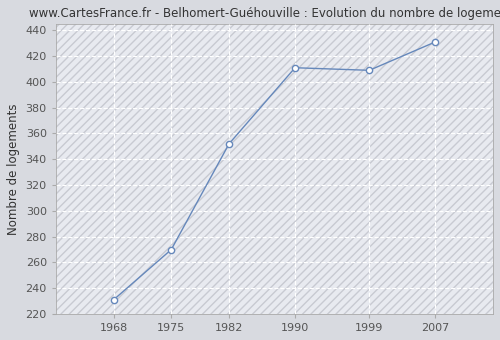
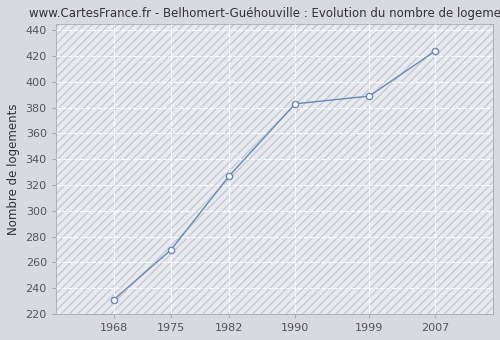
1982: 352 -> 327
1990: 411 -> 383
1999: 409 -> 389
2007: 431 -> 424
